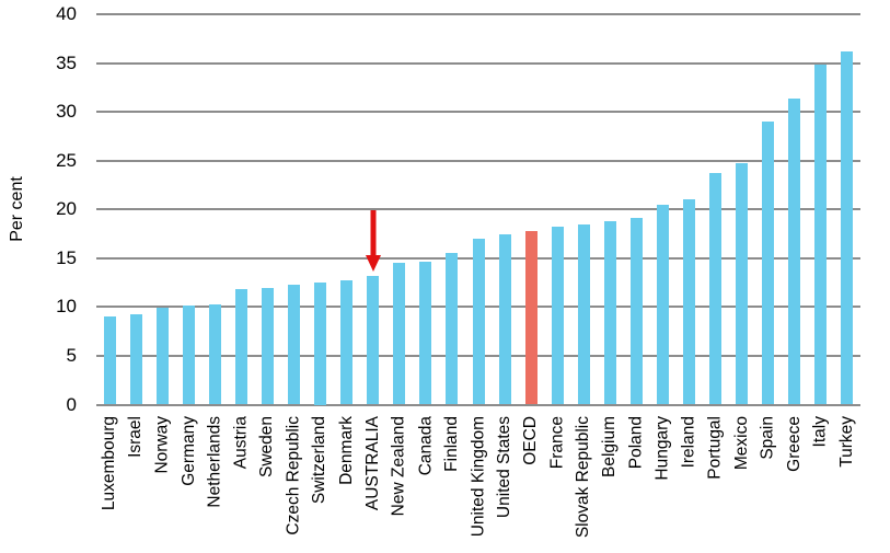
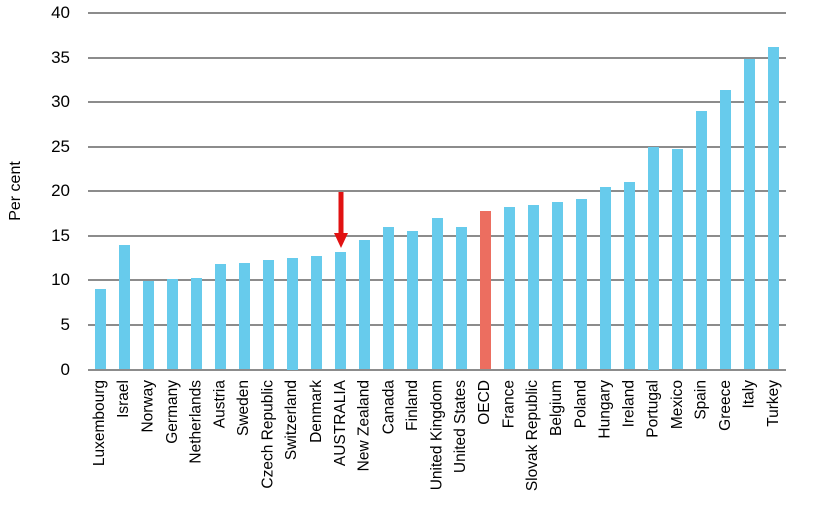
Israel: 9 -> 14
Canada: 15 -> 16
United States: 18 -> 16
Portugal: 24 -> 25
